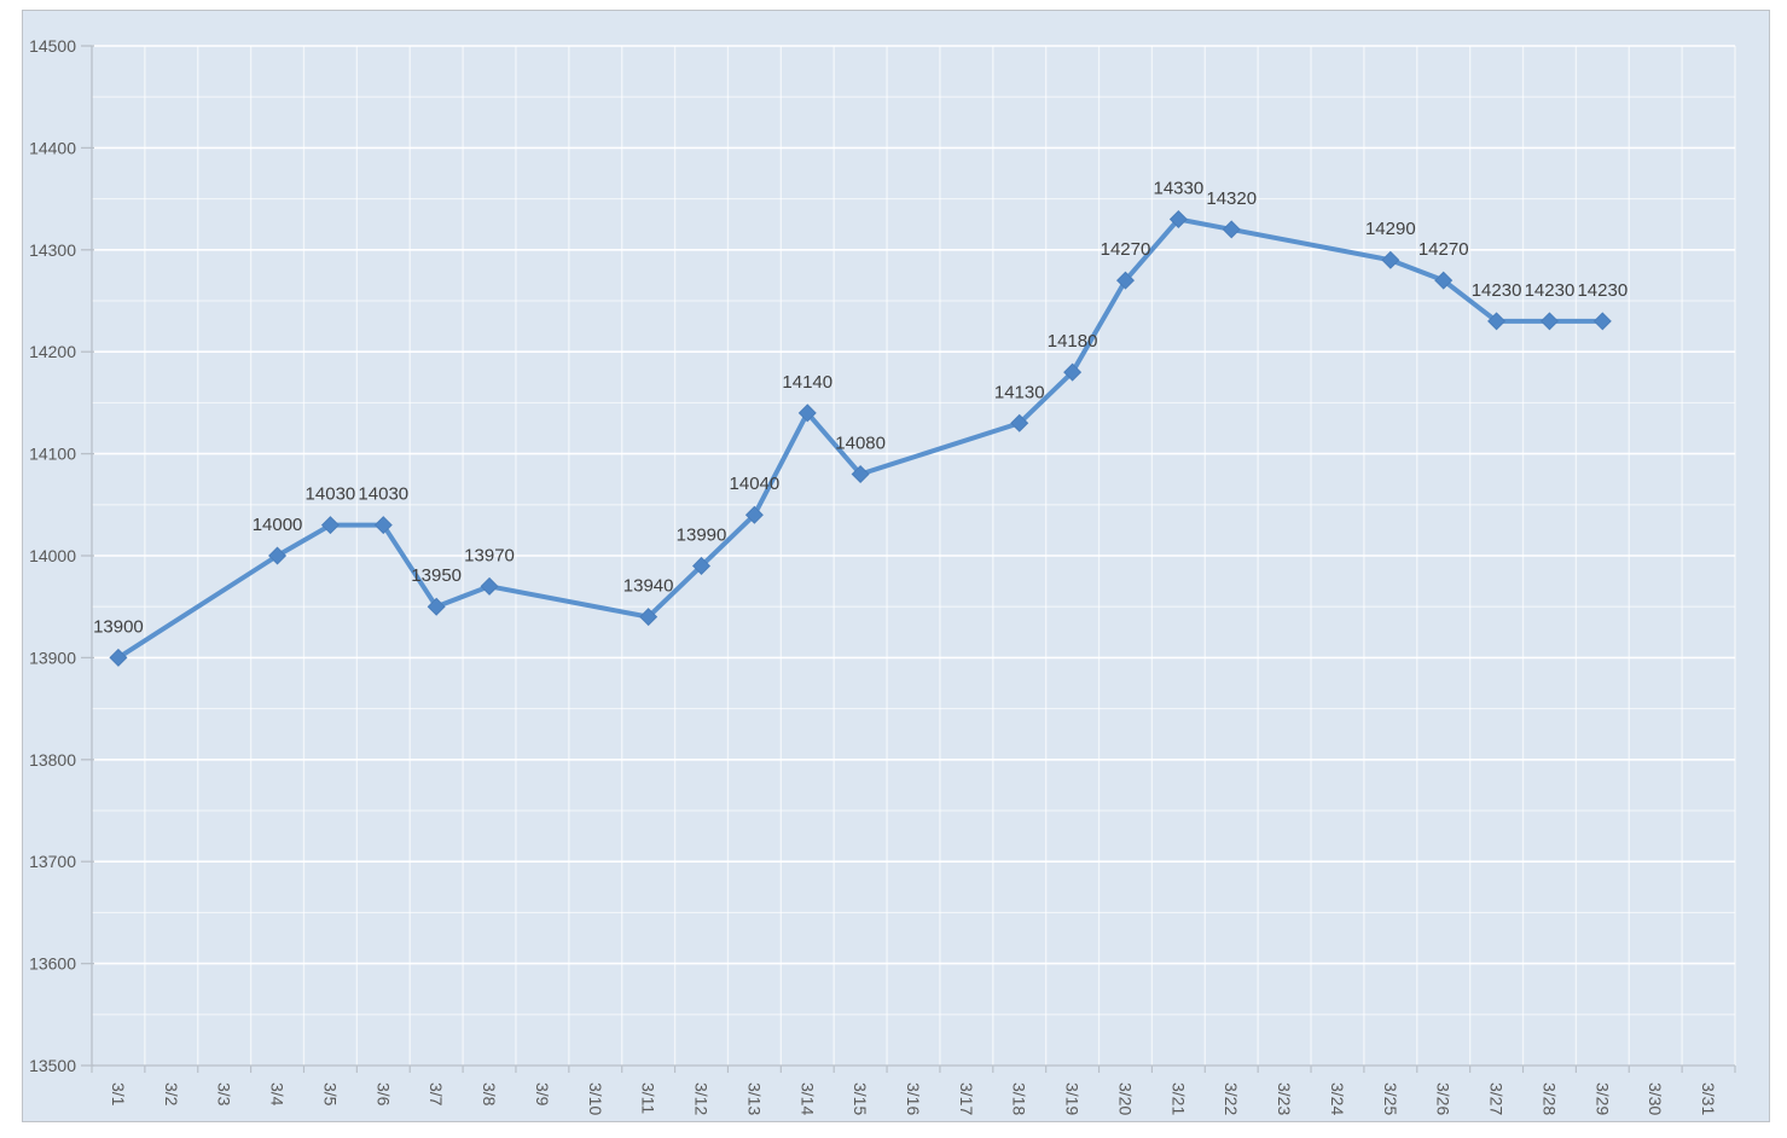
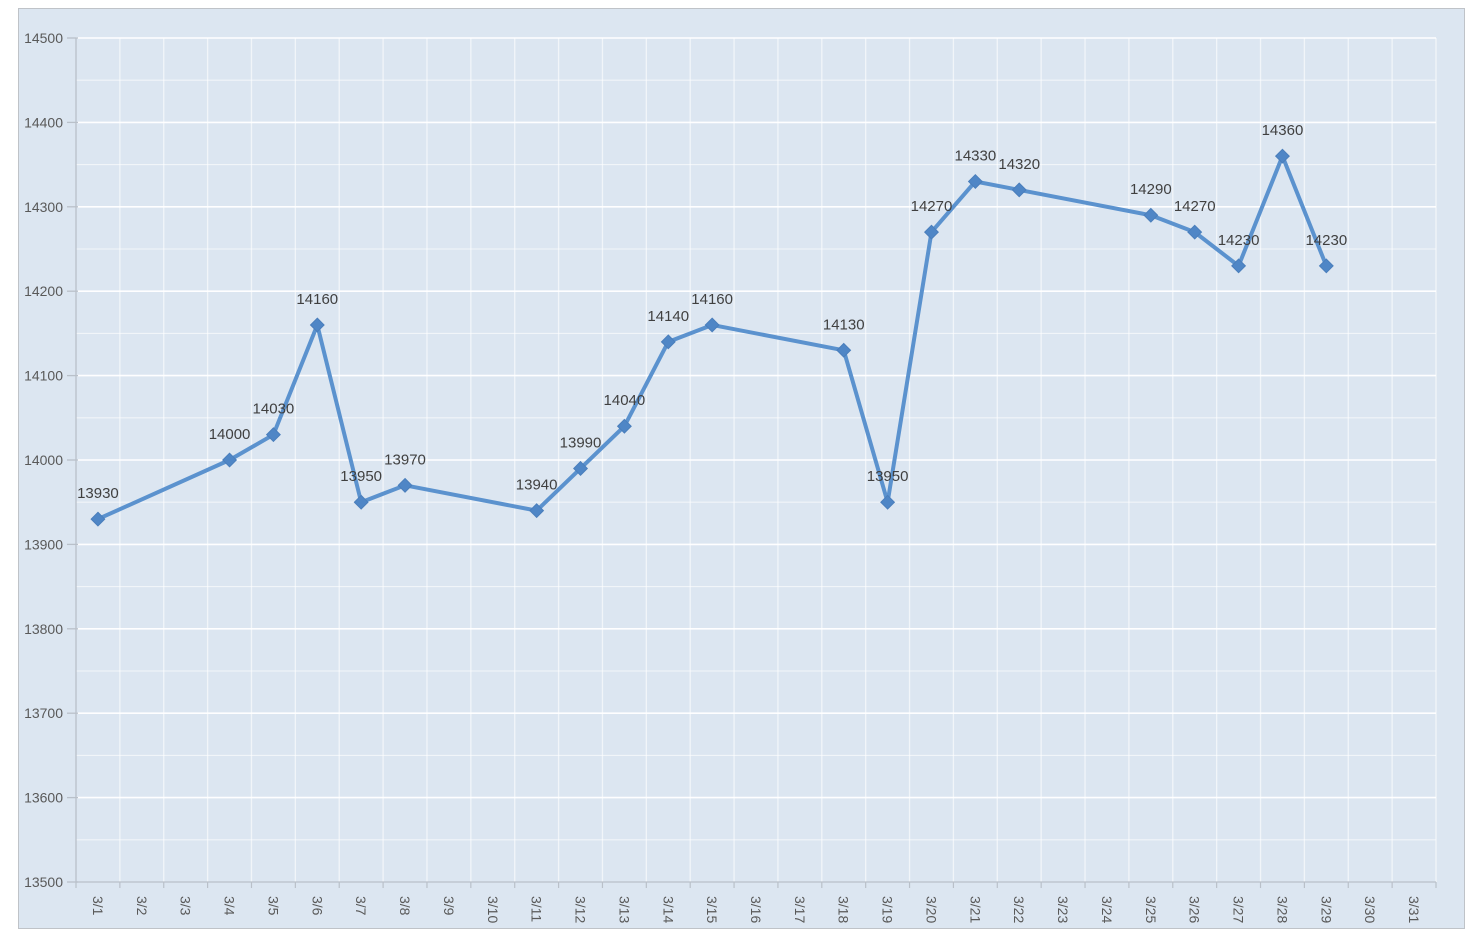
3/1: 13900 -> 13930
3/6: 14030 -> 14160
3/15: 14080 -> 14160
3/19: 14180 -> 13950
3/28: 14230 -> 14360
